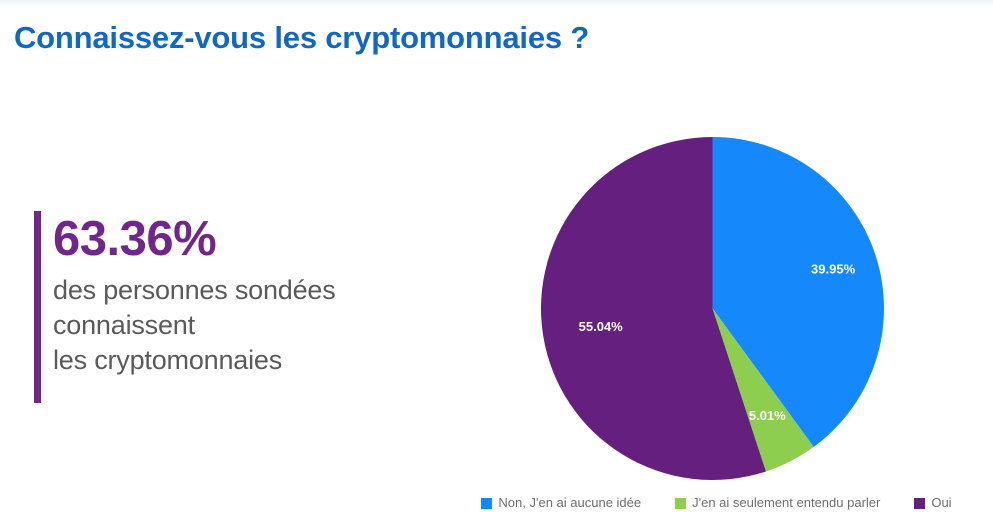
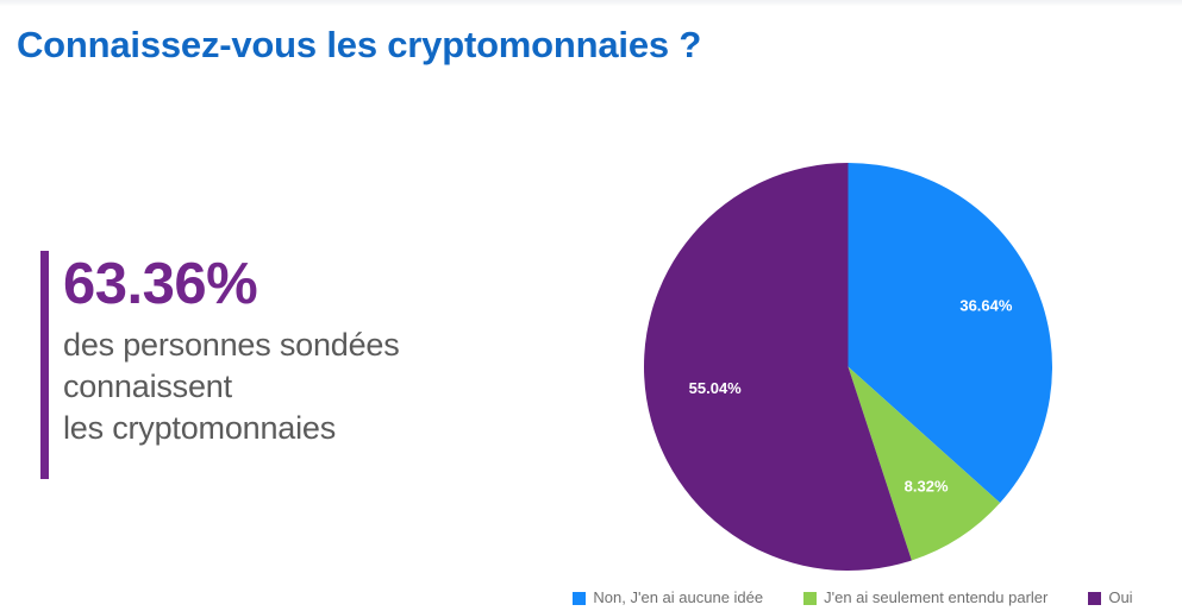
Non, J'en ai aucune idée: 39.95% -> 36.64%
J'en ai seulement entendu parler: 5.01% -> 8.32%
